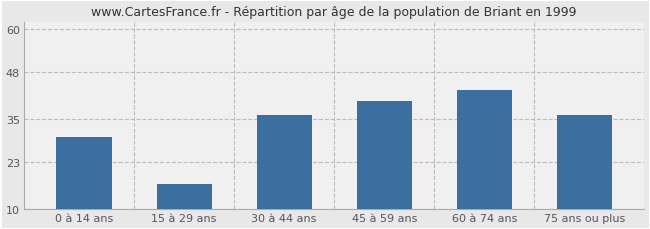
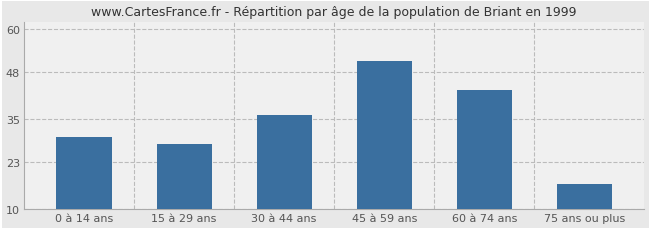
15 à 29 ans: 17 -> 28
45 à 59 ans: 40 -> 51
75 ans ou plus: 36 -> 17
